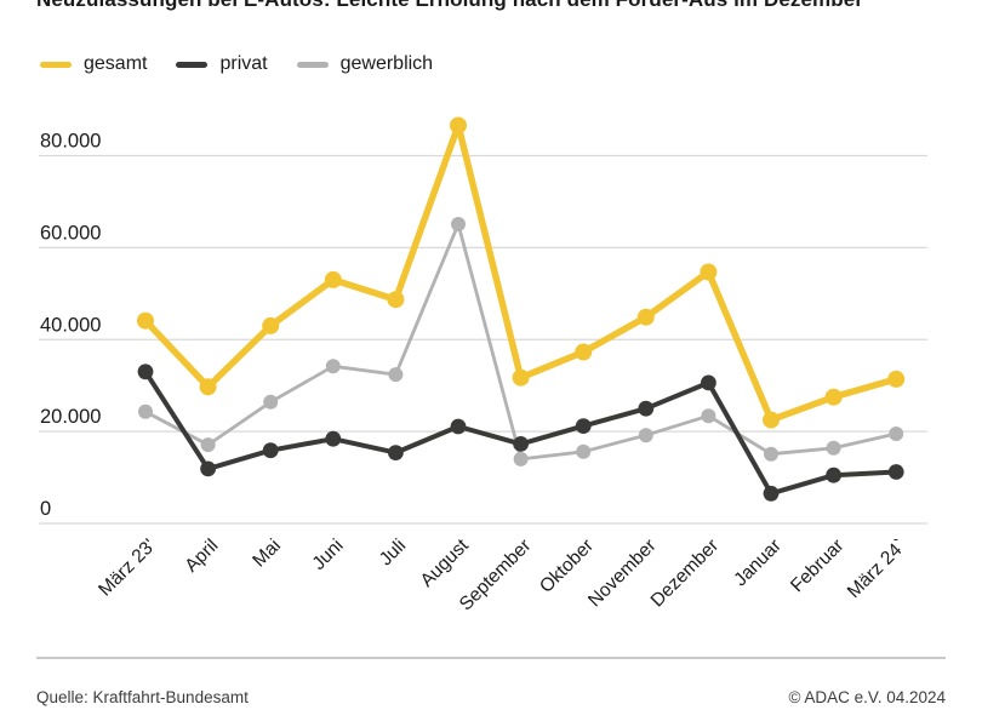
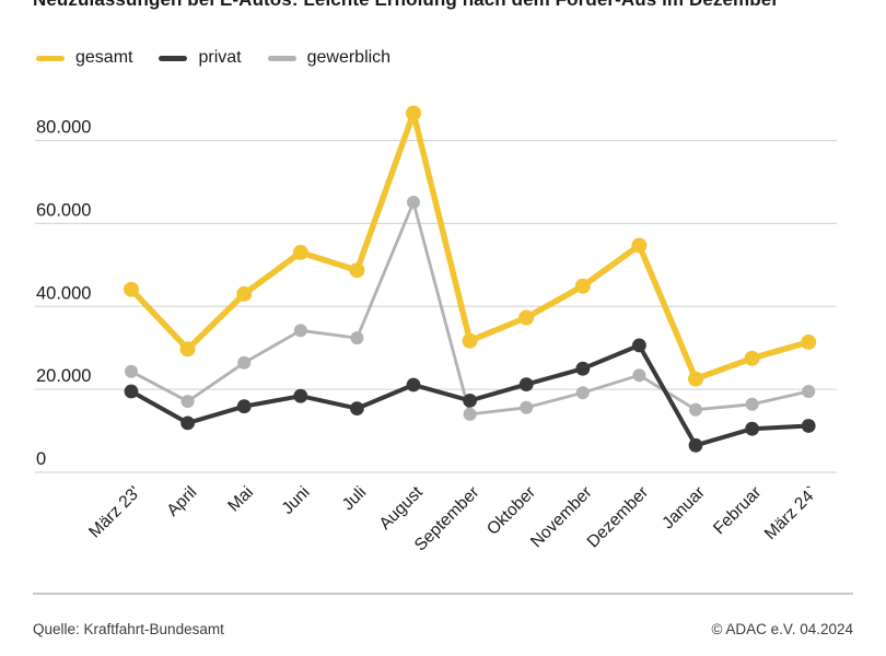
privat/März 23': 33000 -> 20000
